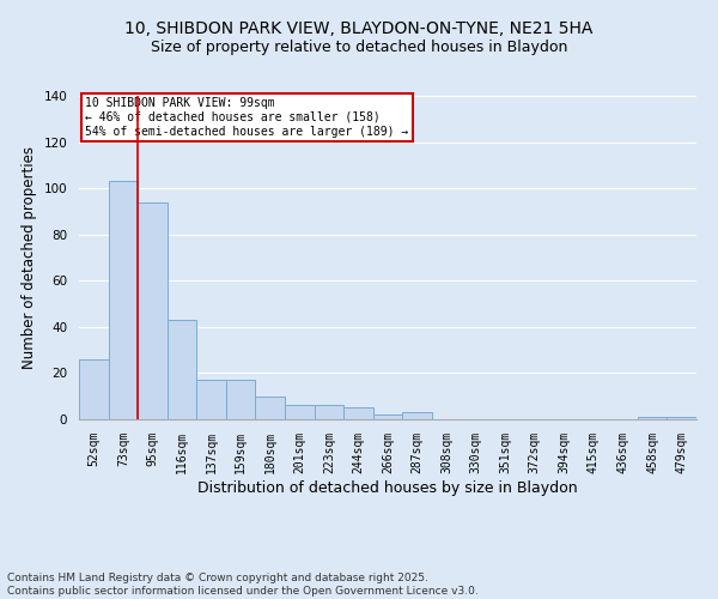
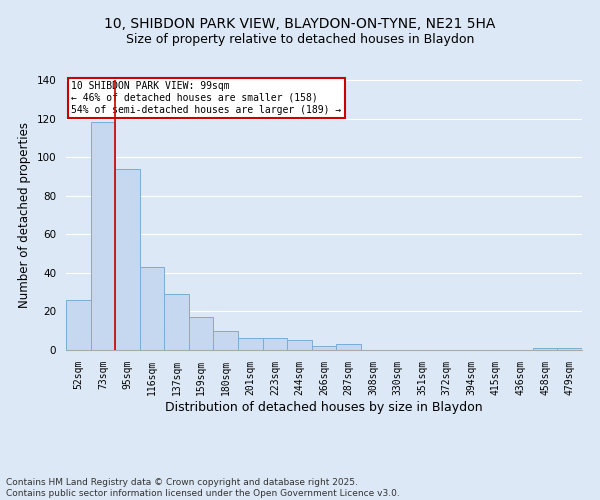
73sqm: 103 -> 118
137sqm: 17 -> 29
